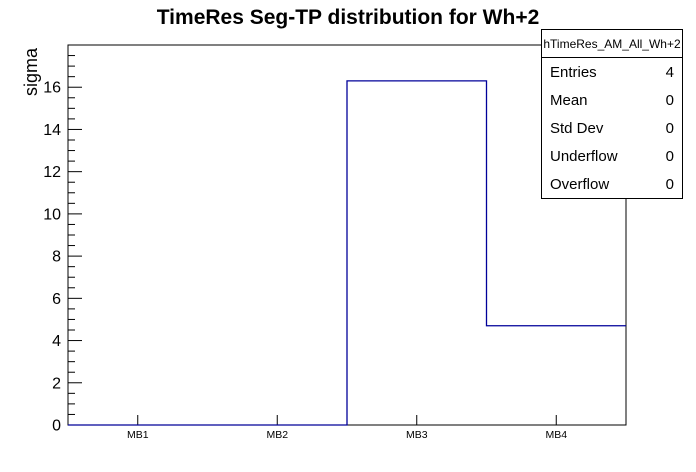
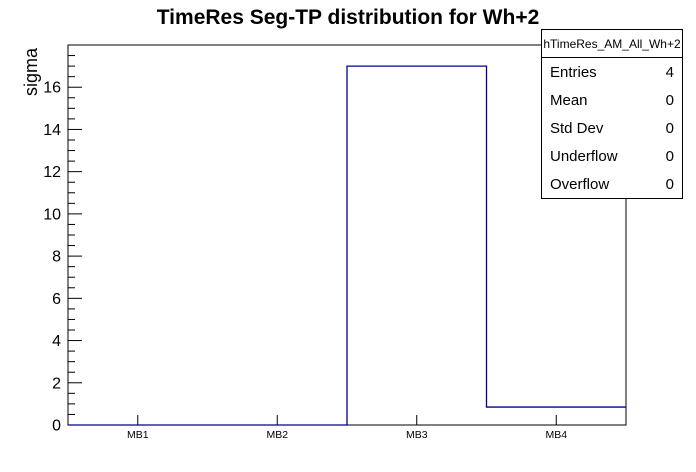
MB3: 16.3 -> 17.0
MB4: 4.7 -> 0.8
